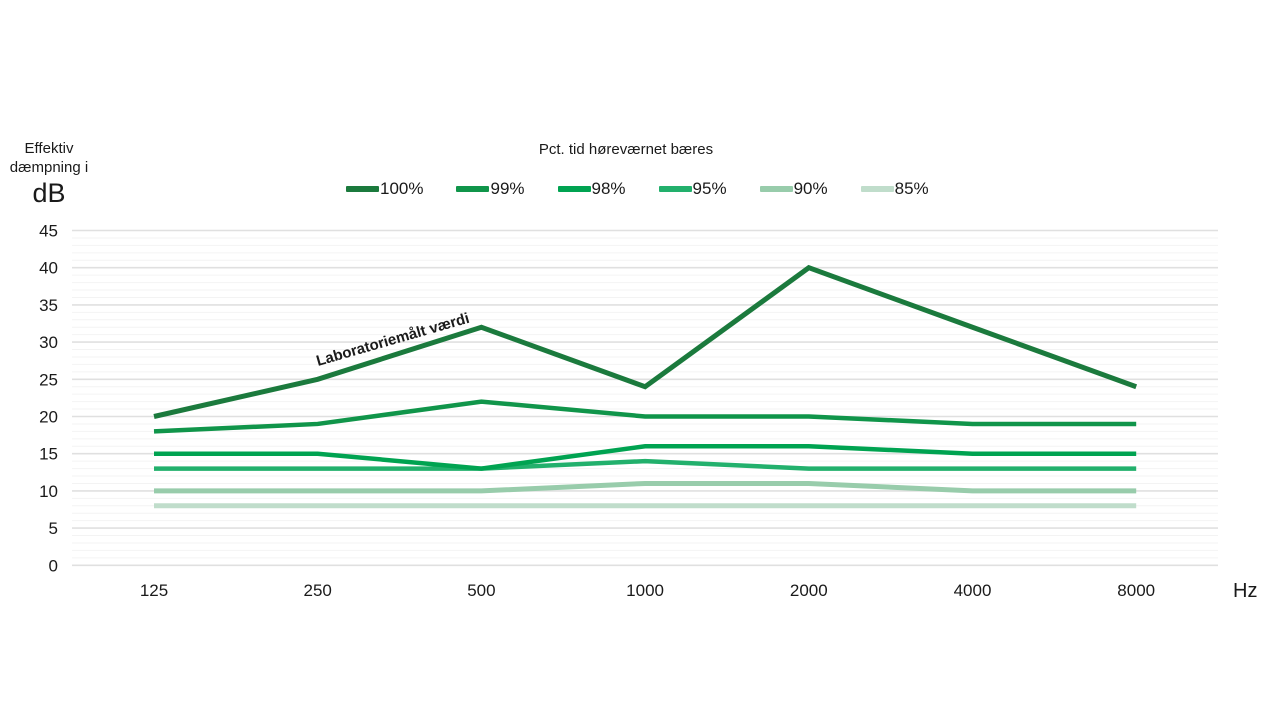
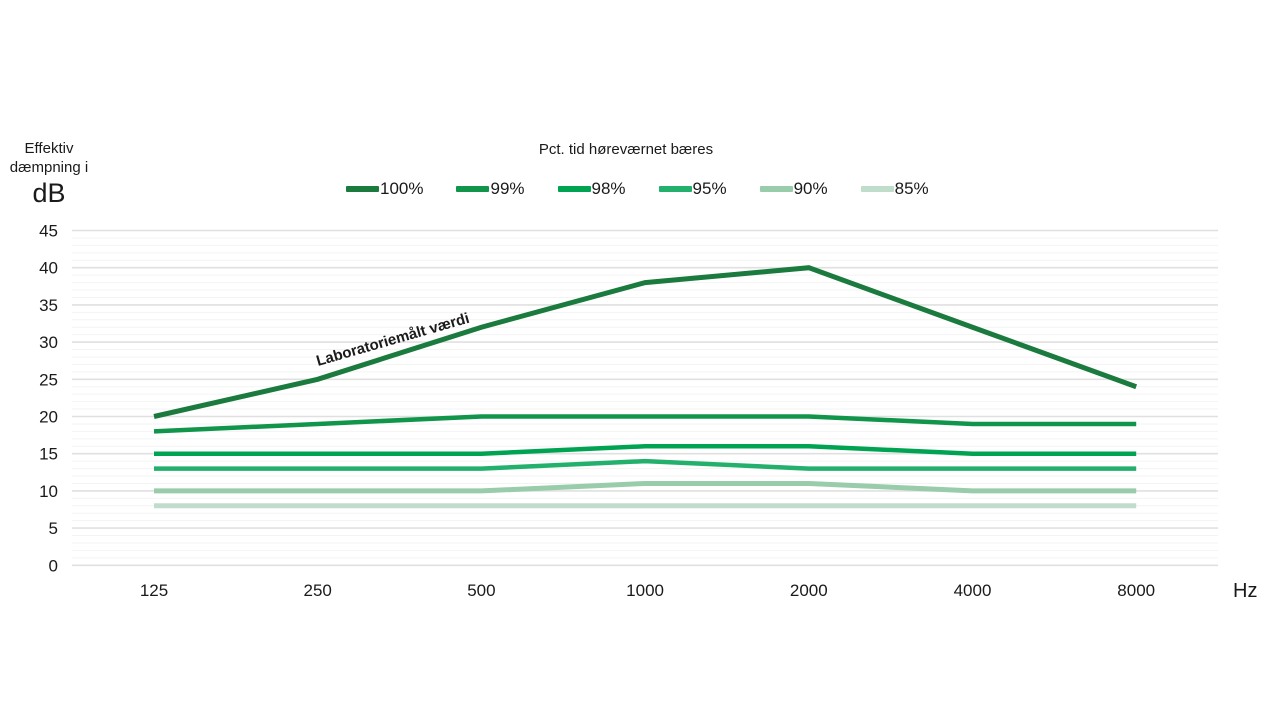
99%/500: 22 -> 20
98%/500: 13 -> 15
100%/1000: 24 -> 38
